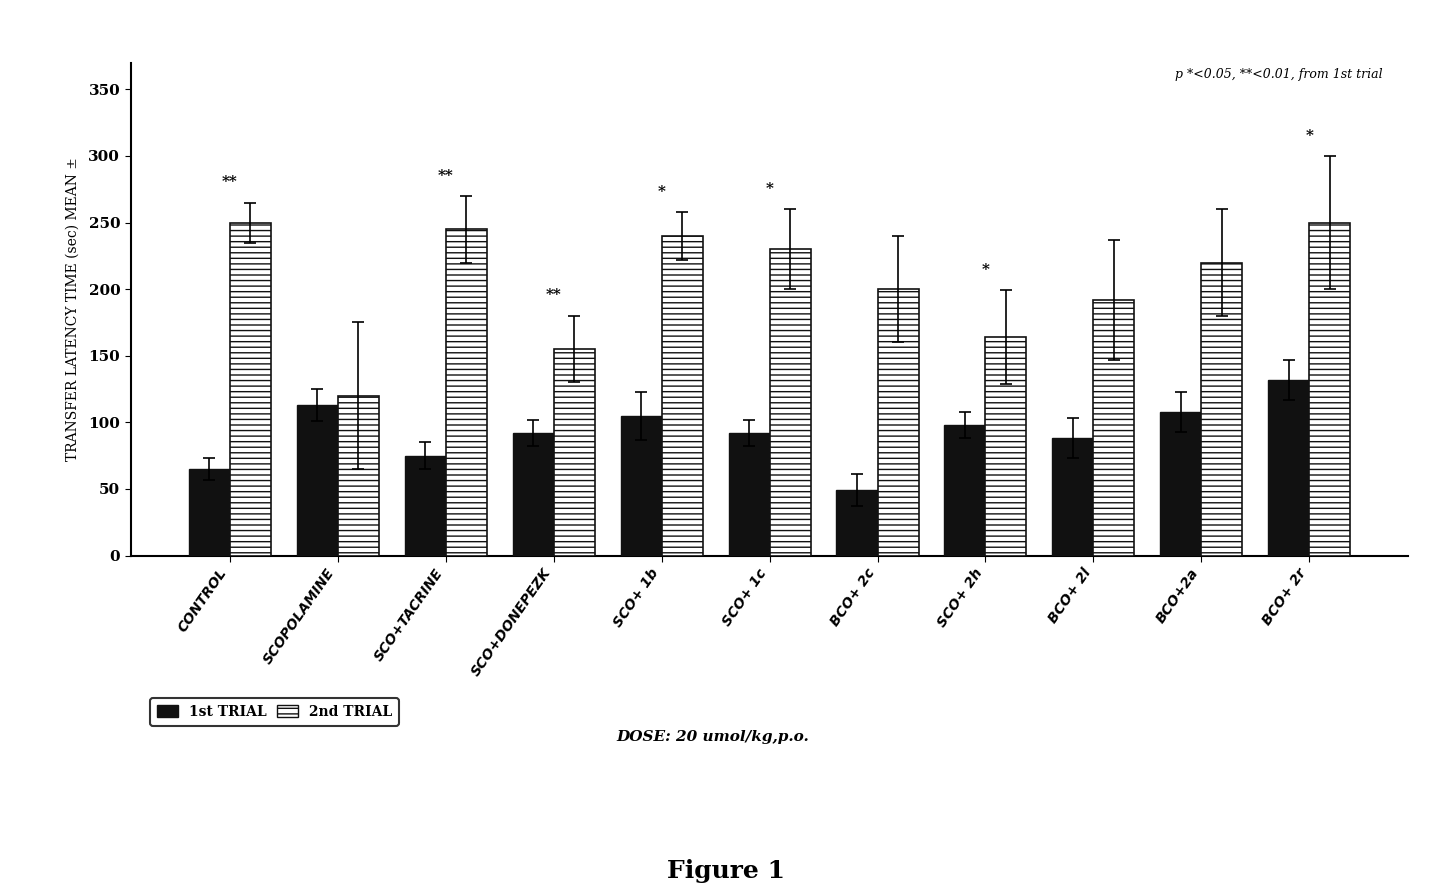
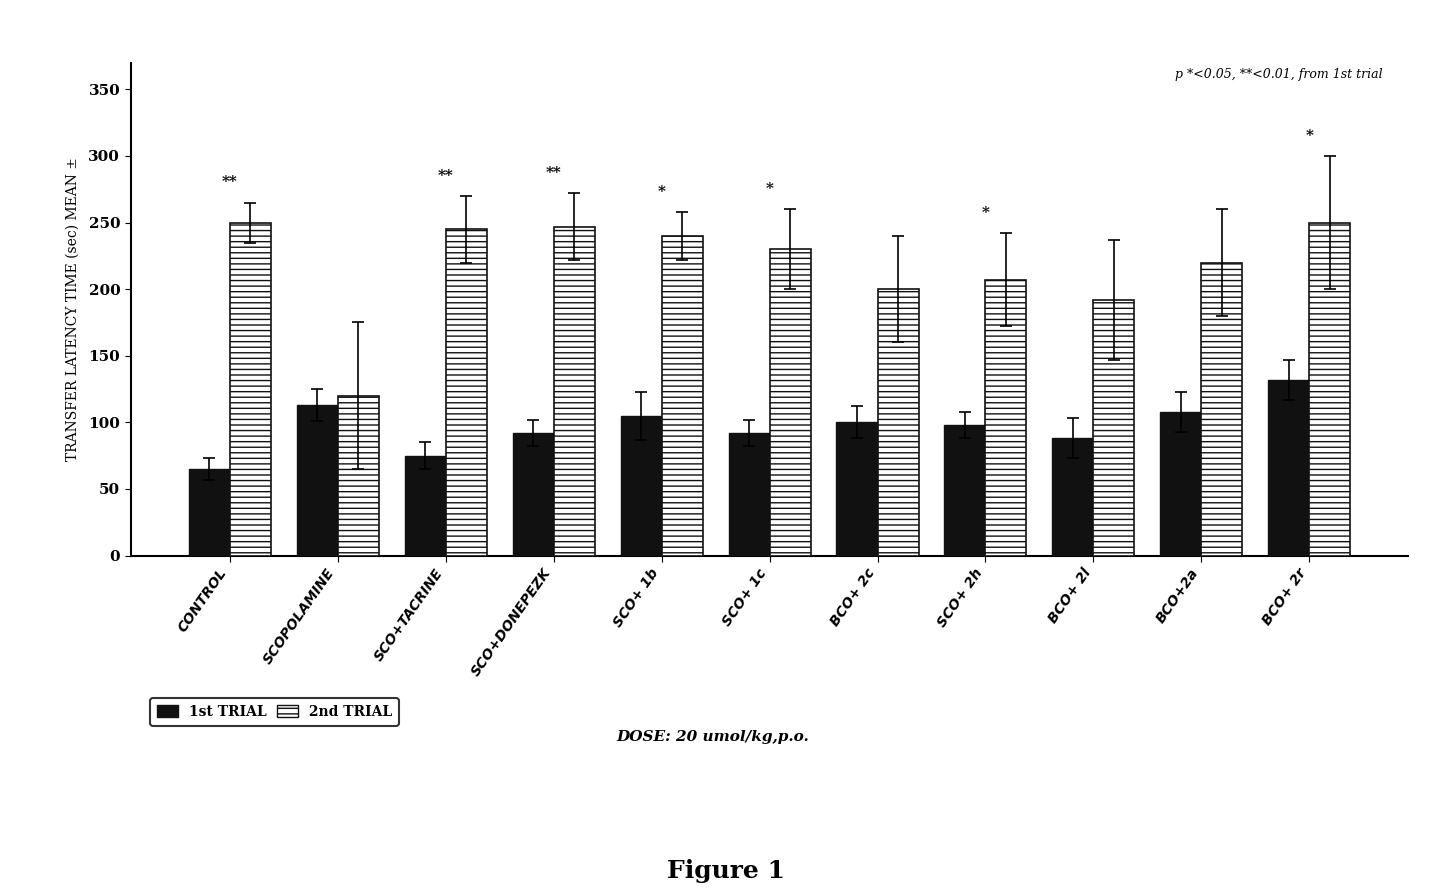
2nd TRIAL/SCO+DONEPEZK: 155 -> 247
1st TRIAL/BCO+ 2c: 49 -> 100
2nd TRIAL/SCO+ 2h: 164 -> 207
